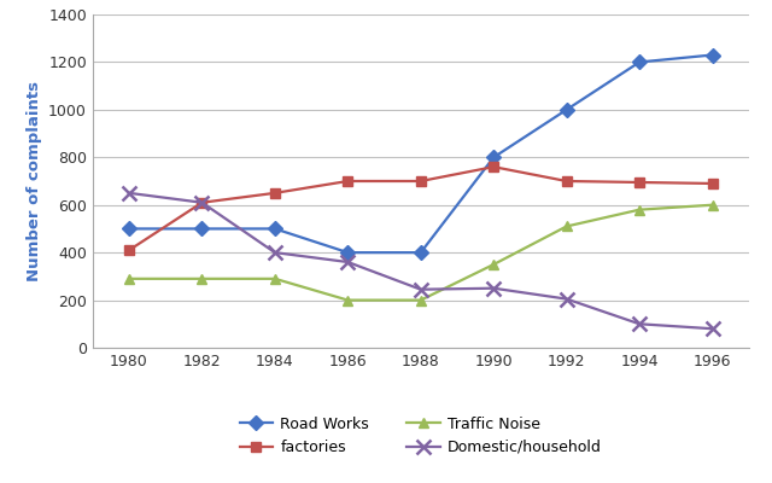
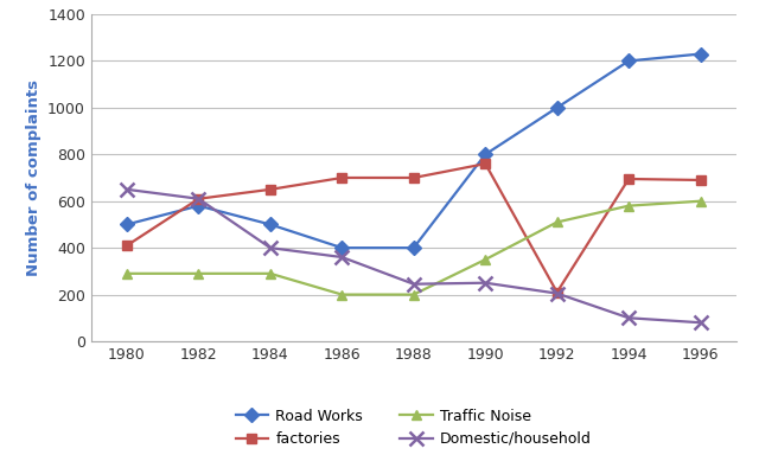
Road Works/1982: 500 -> 580
factories/1992: 700 -> 210
